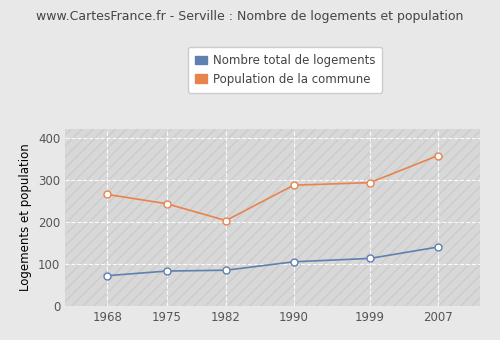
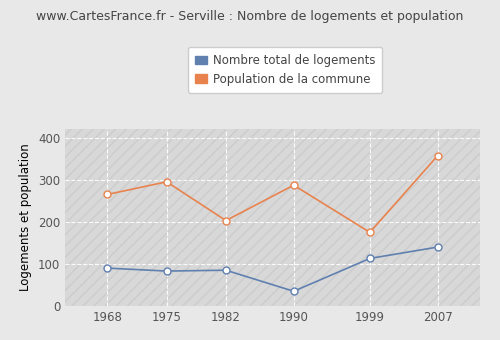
Nombre total de logements/1968: 72 -> 90
Population de la commune/1975: 243 -> 295
Nombre total de logements/1990: 105 -> 35
Population de la commune/1999: 293 -> 175
